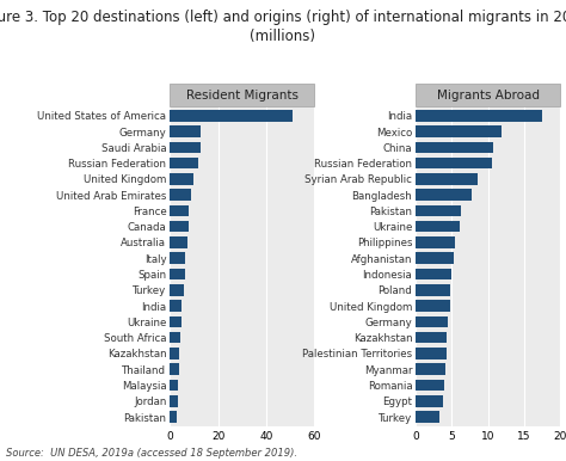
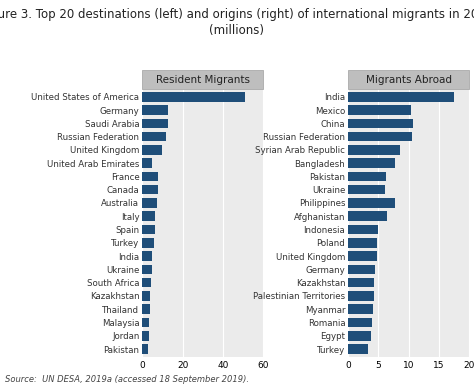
United Arab Emirates: 9.0 -> 5.0
Mexico: 11.8 -> 10.4
Philippines: 5.4 -> 7.8
Afghanistan: 5.3 -> 6.4
